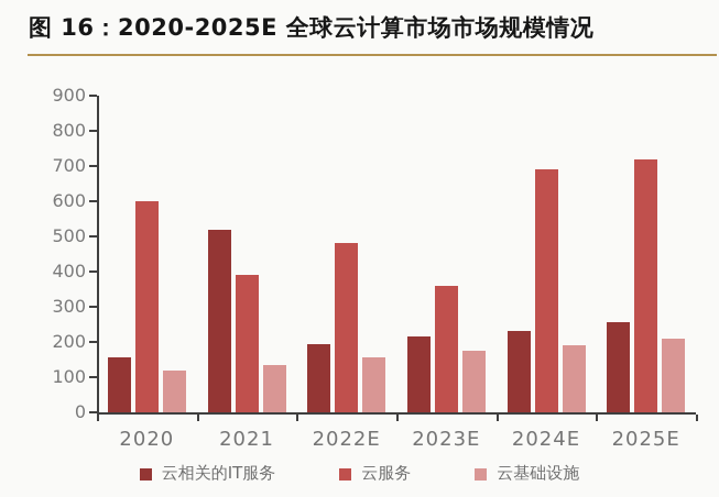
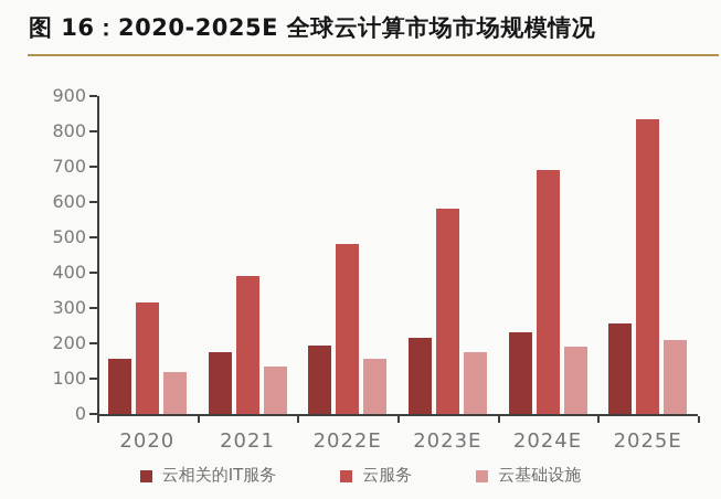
云服务/2020: 600 -> 320
云相关的IT服务/2021: 520 -> 180
云服务/2023E: 360 -> 580
云服务/2025E: 720 -> 840
